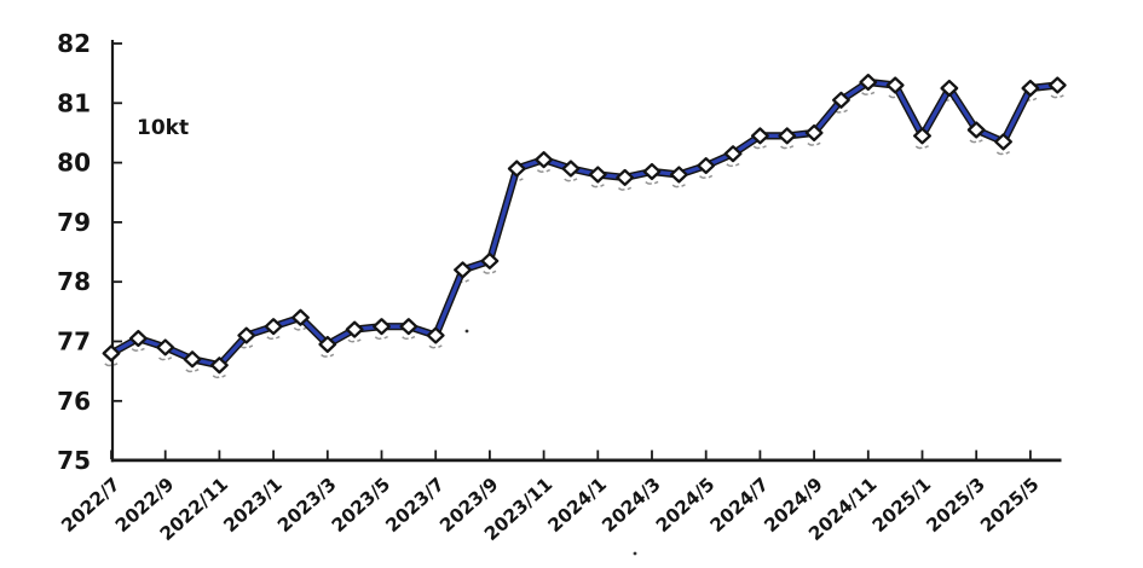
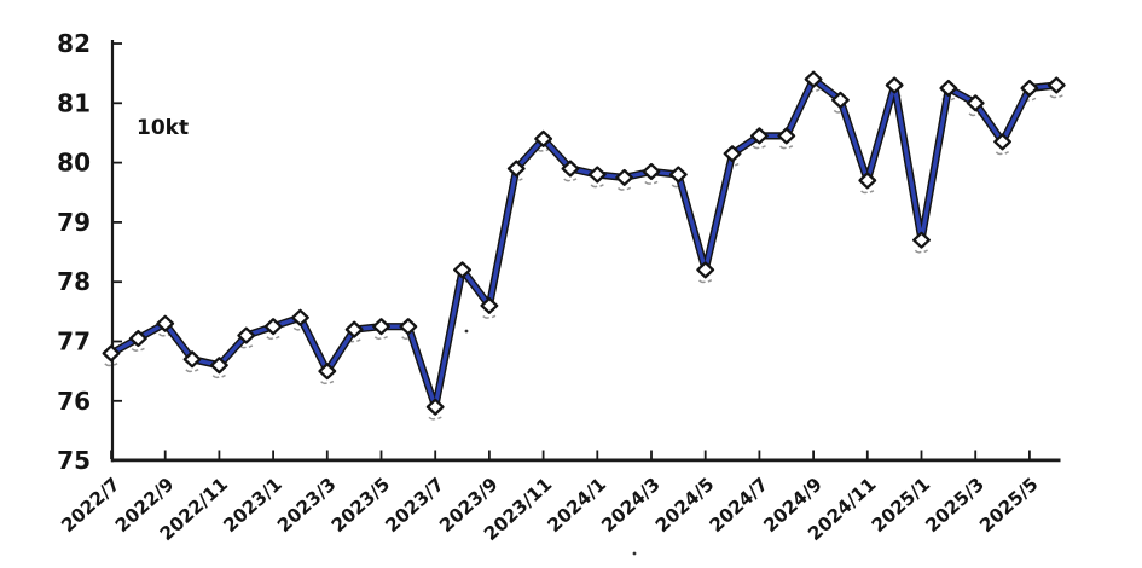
2022/9: 76.9 -> 77.3
2023/3: 77.0 -> 76.5
2023/7: 77.1 -> 75.9
2023/9: 78.3 -> 77.6
2023/11: 80.0 -> 80.4
2024/5: 80.0 -> 78.2
2024/9: 80.5 -> 81.4
2024/11: 81.3 -> 79.7
2025/1: 80.5 -> 78.7
2025/3: 80.5 -> 81.0
